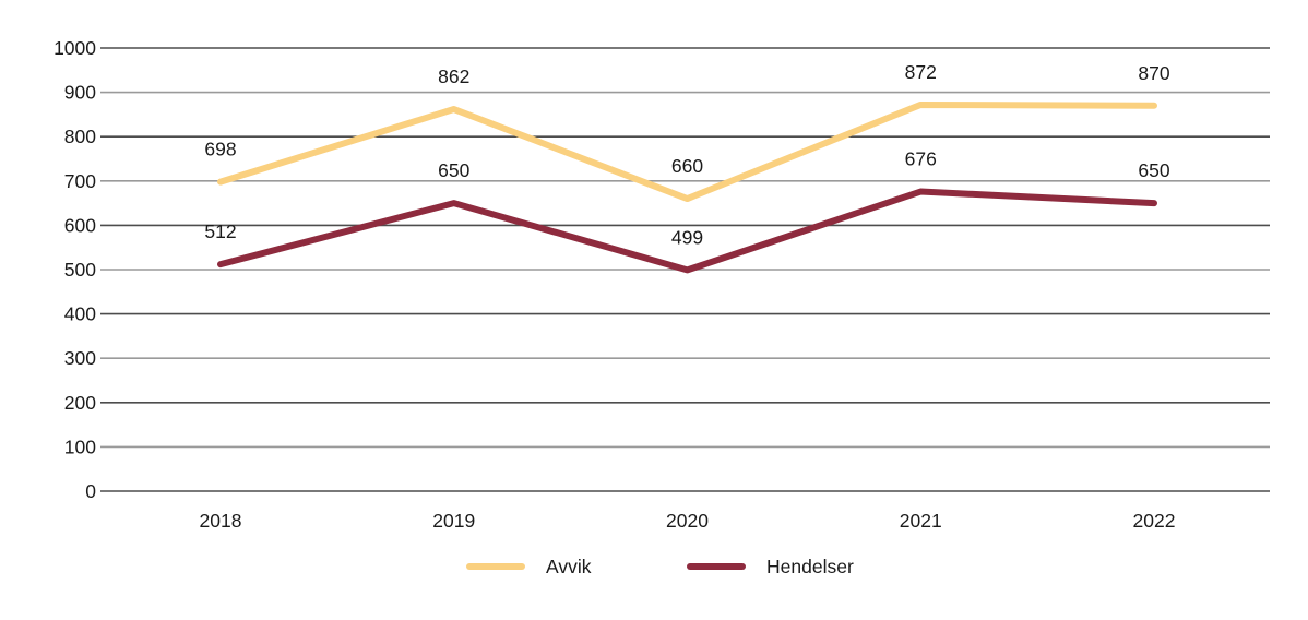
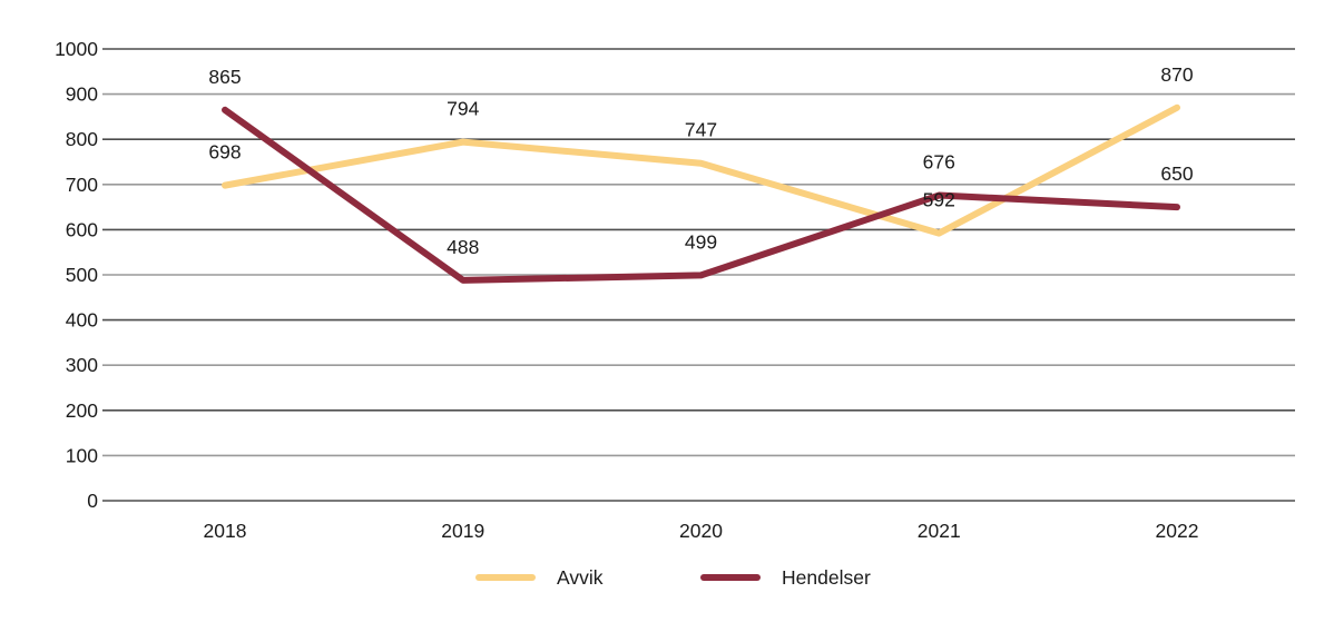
Hendelser/2018: 512 -> 865
Avvik/2019: 862 -> 794
Hendelser/2019: 650 -> 488
Avvik/2020: 660 -> 747
Avvik/2021: 872 -> 592
